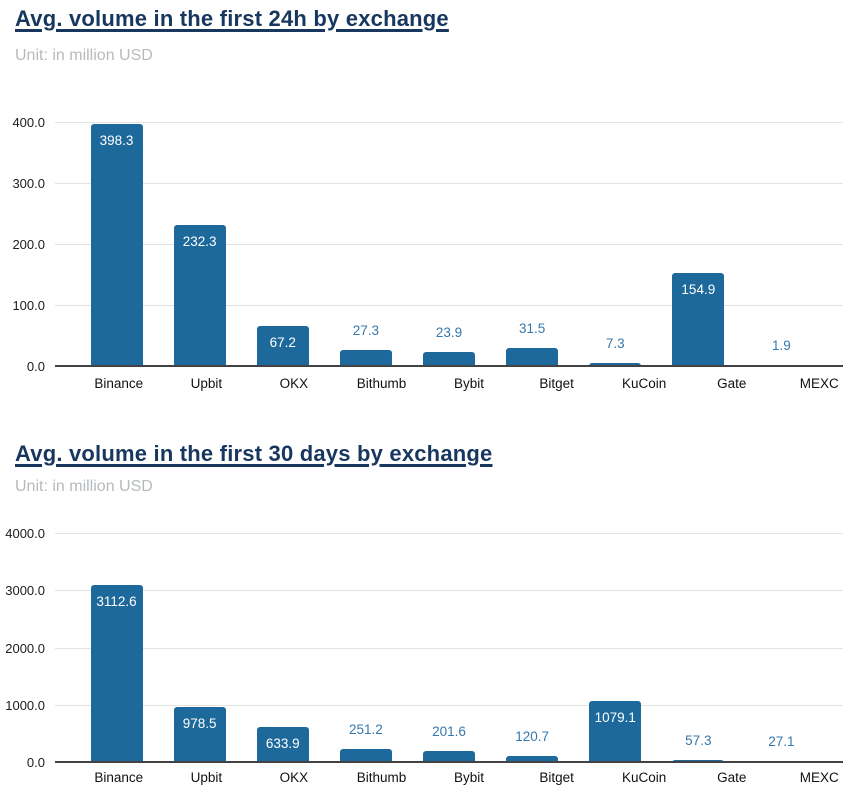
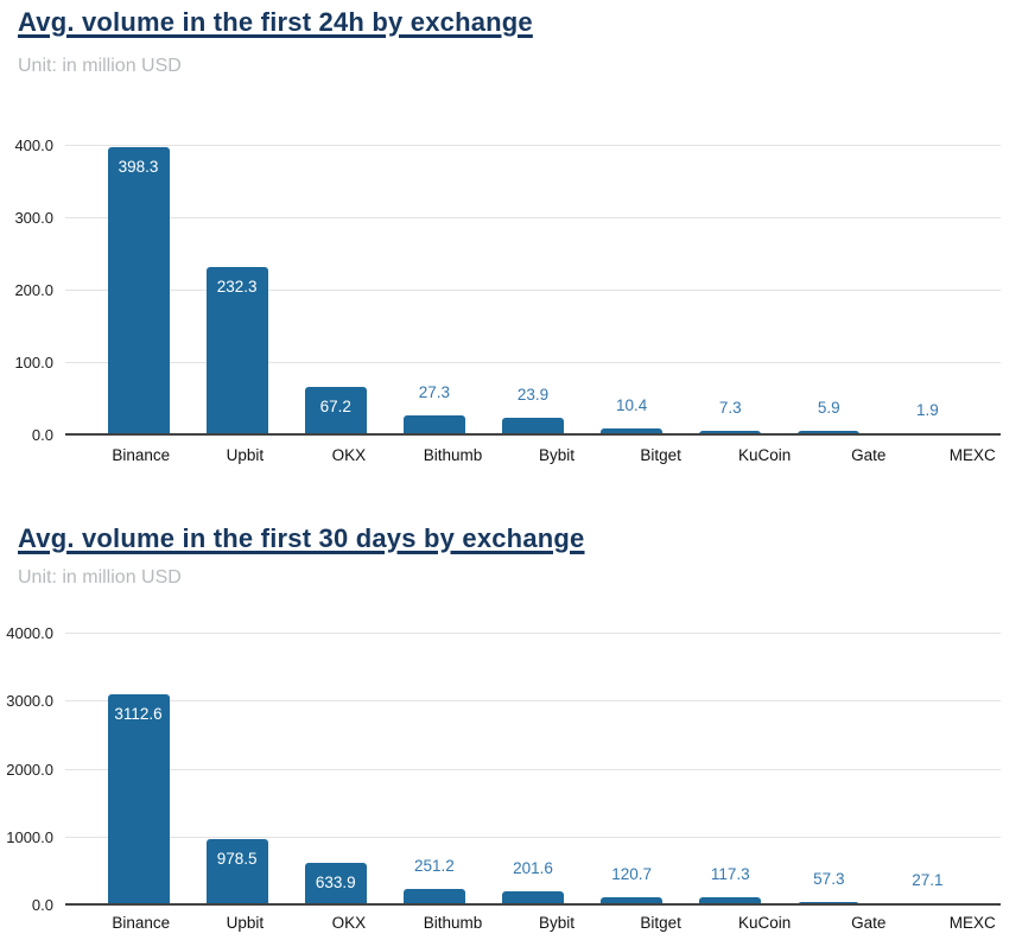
Avg. volume in the first 24h by exchange/Bitget: 31.5 -> 10.4
Avg. volume in the first 24h by exchange/Gate: 154.9 -> 5.9
Avg. volume in the first 30 days by exchange/KuCoin: 1079.1 -> 117.3
